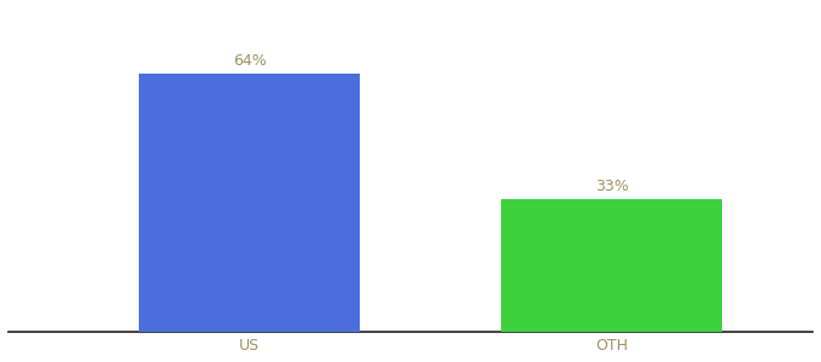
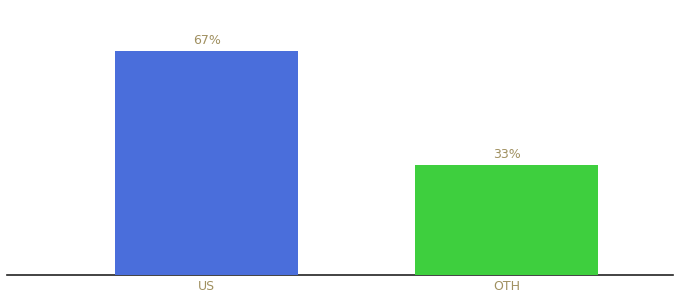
US: 64% -> 67%
